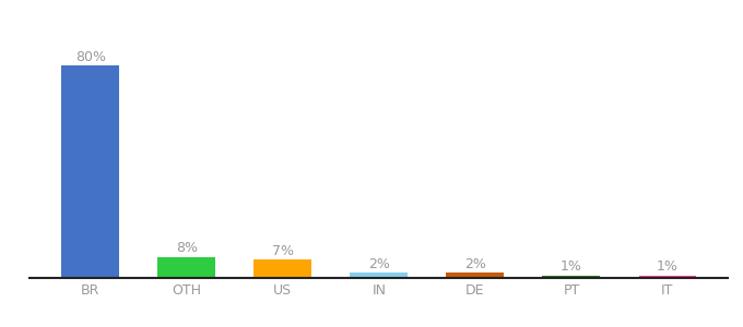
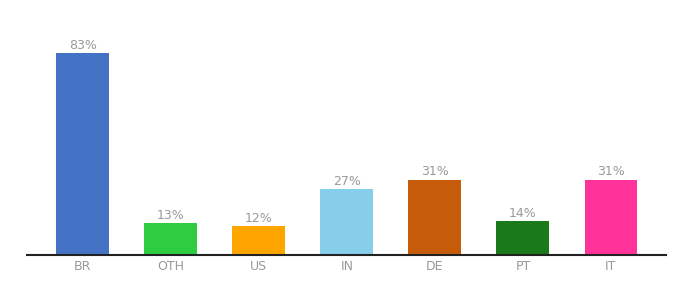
BR: 80% -> 83%
OTH: 8% -> 13%
US: 7% -> 12%
IN: 2% -> 27%
DE: 2% -> 31%
PT: 1% -> 14%
IT: 1% -> 31%
